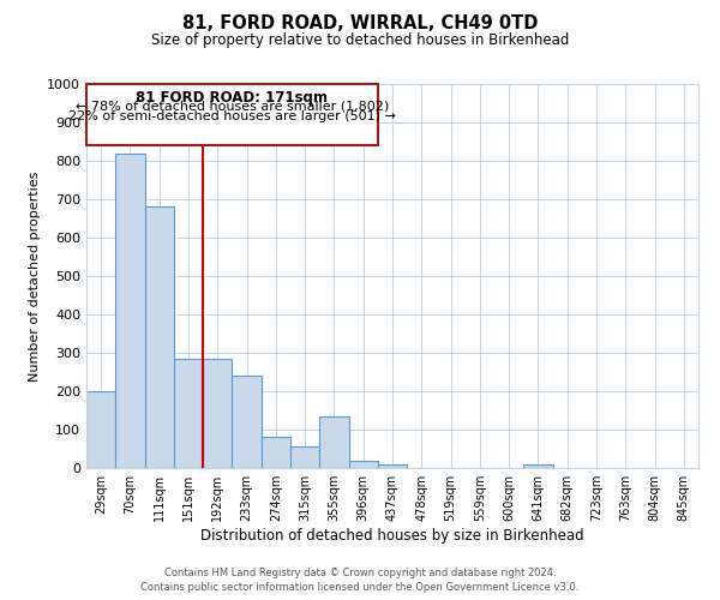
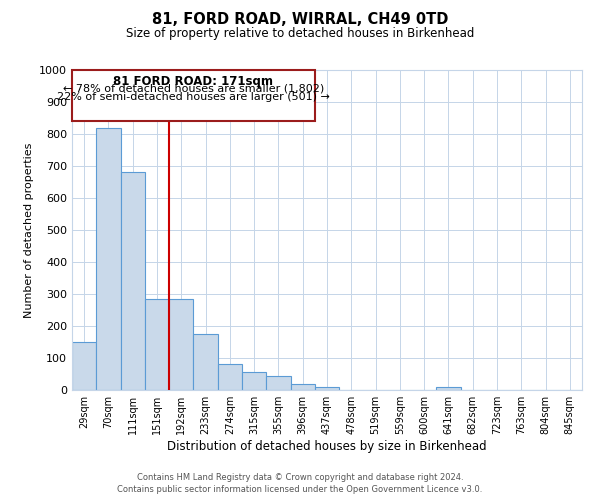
29sqm: 200 -> 150
233sqm: 240 -> 175
355sqm: 135 -> 45
